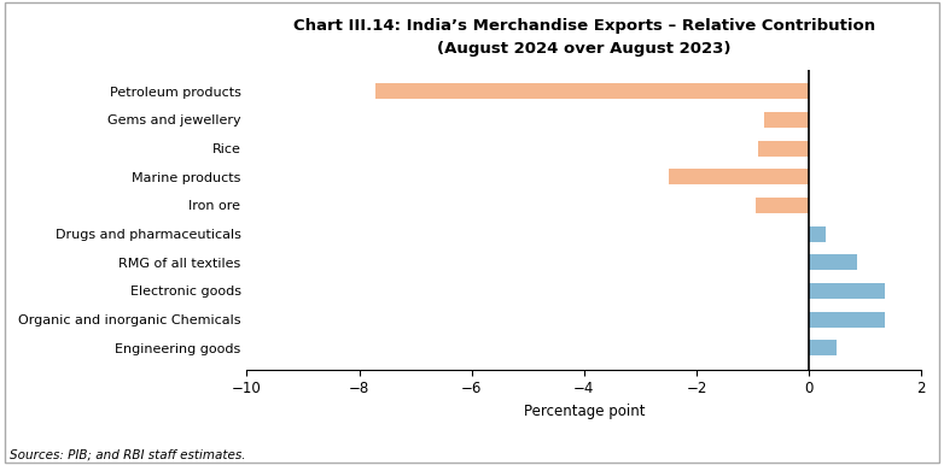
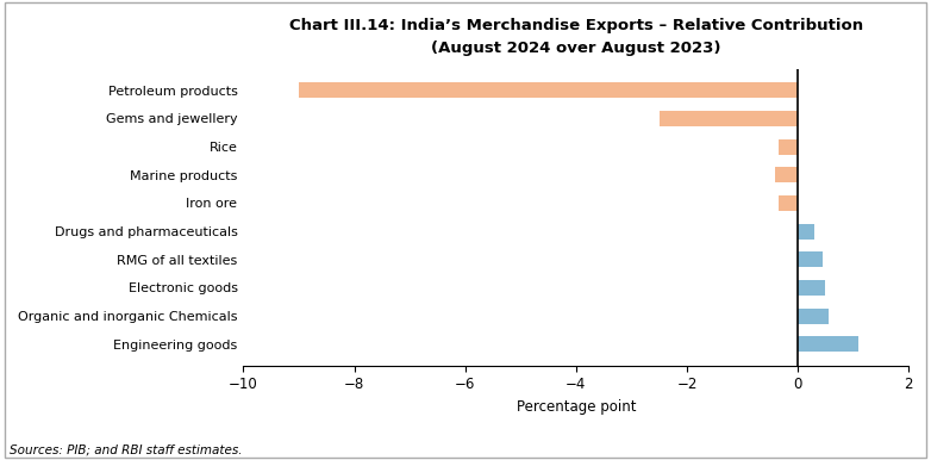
Petroleum products: -7.70 -> -9.00
Gems and jewellery: -0.80 -> -2.50
Rice: -0.90 -> -0.35
Marine products: -2.50 -> -0.40
Iron ore: -0.95 -> -0.35
RMG of all textiles: 0.85 -> 0.45
Electronic goods: 1.35 -> 0.50
Organic and inorganic Chemicals: 1.35 -> 0.55
Engineering goods: 0.50 -> 1.10
